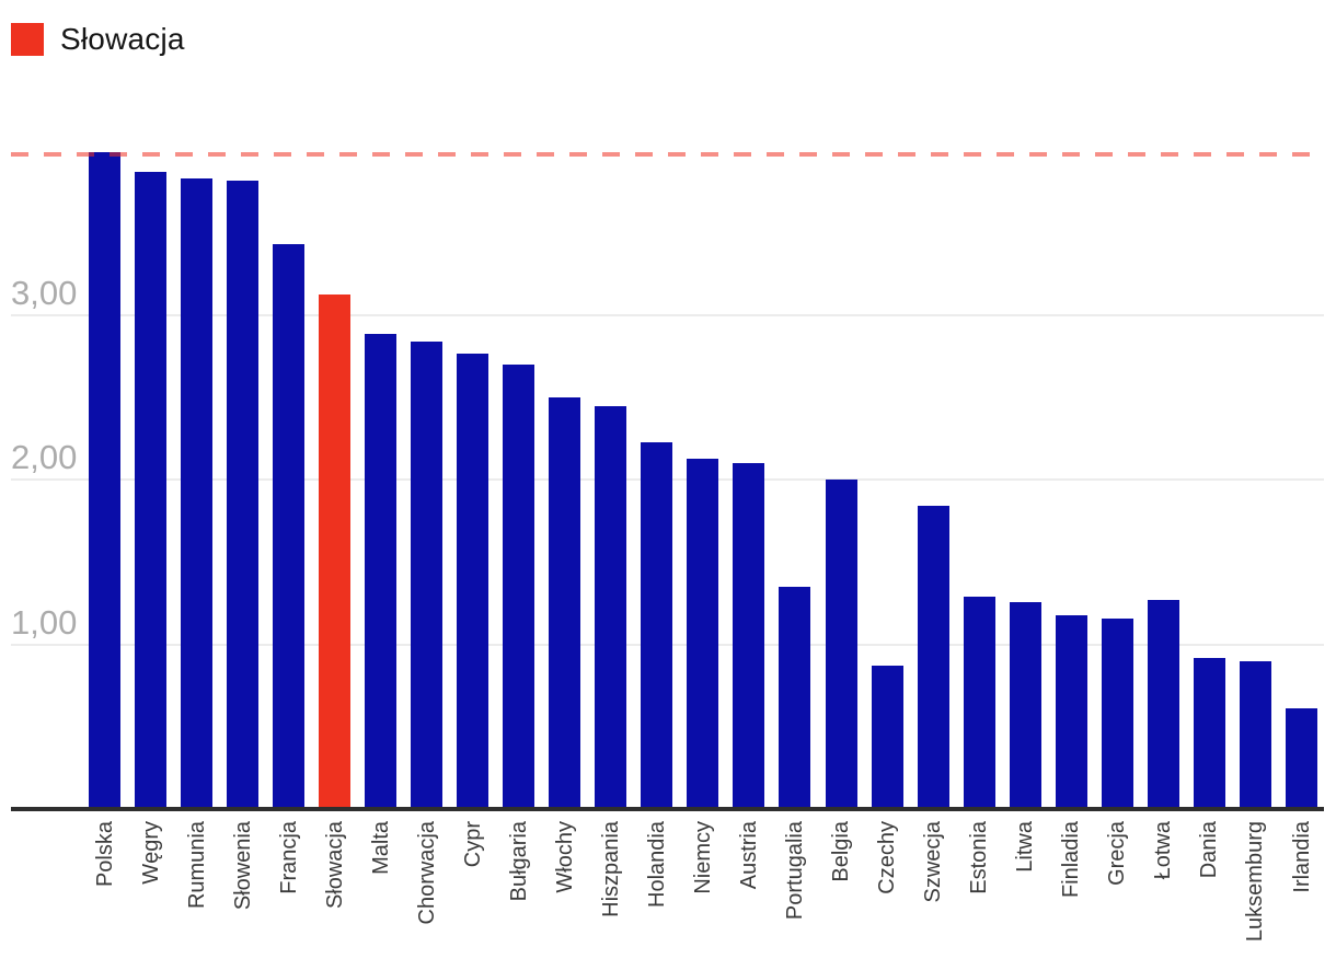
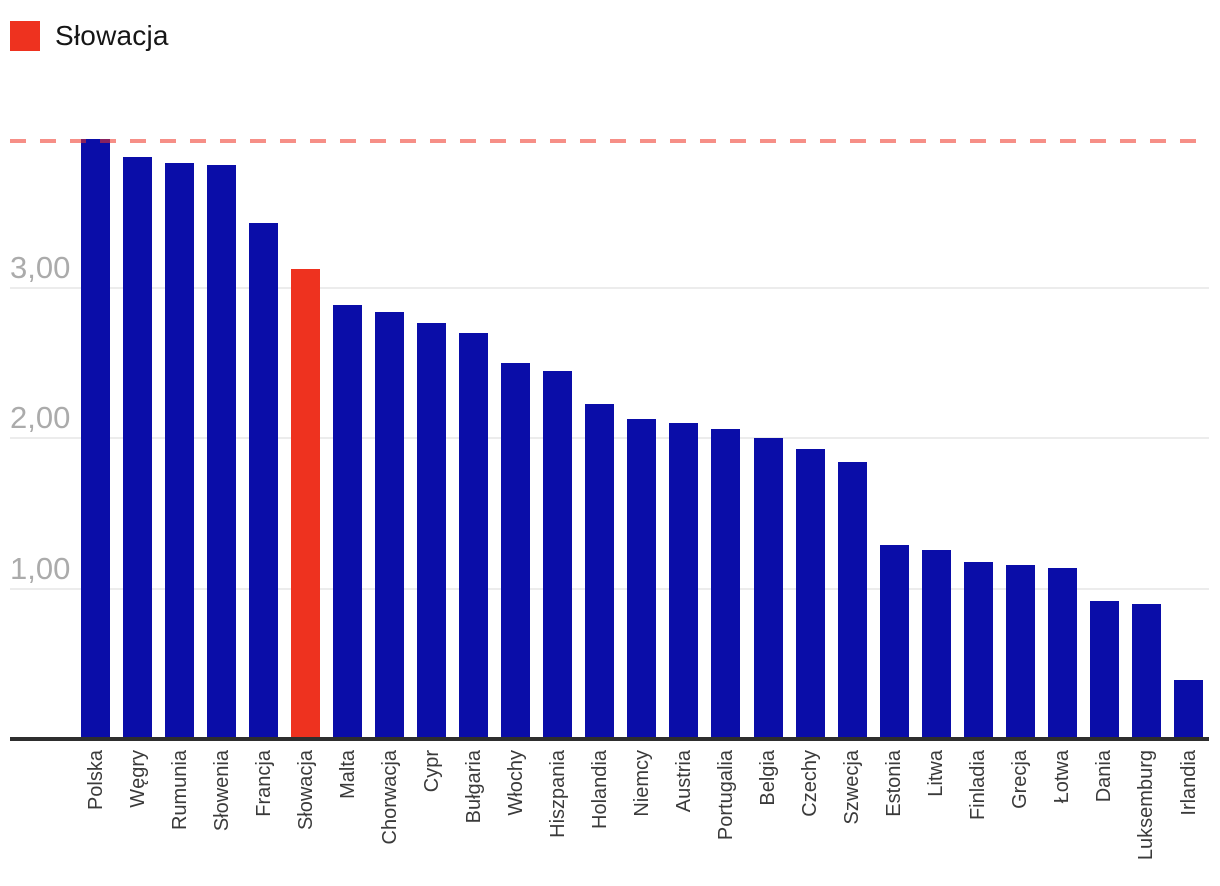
Portugalia: 1,35 -> 2,06
Czechy: 0,87 -> 1,93
Łotwa: 1,27 -> 1,14
Irlandia: 0,61 -> 0,39
